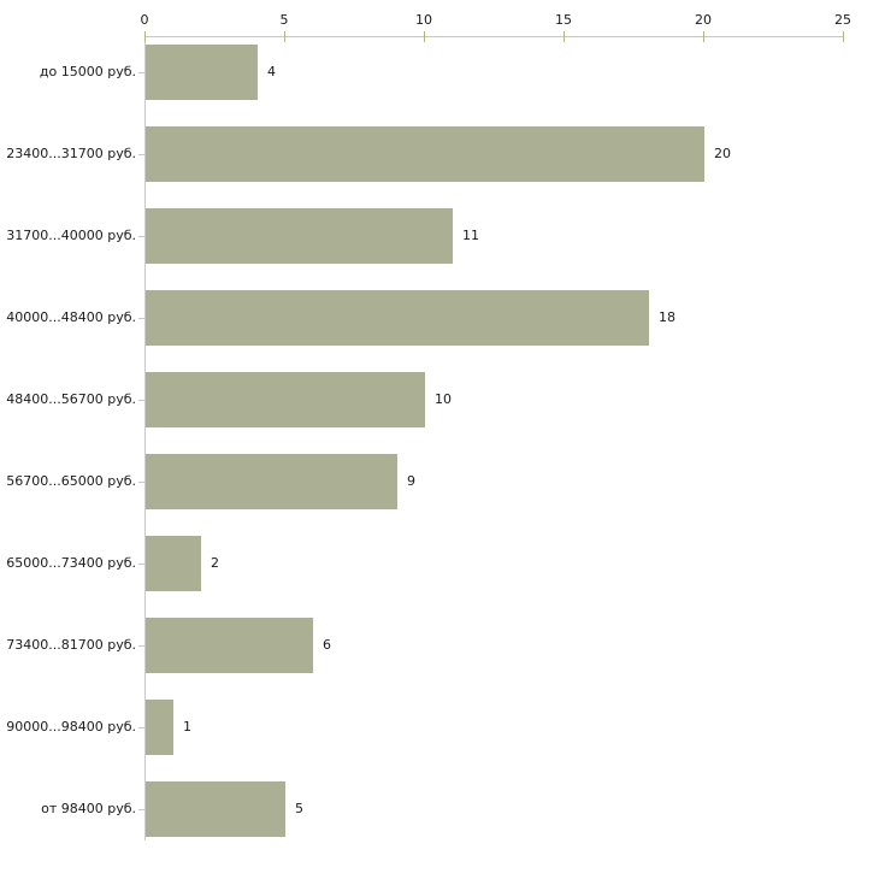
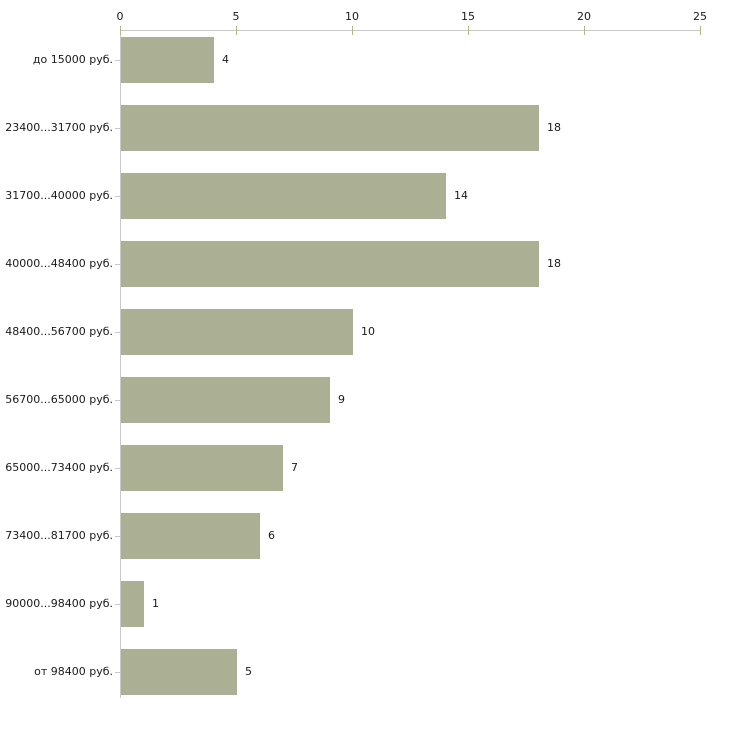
23400...31700 руб.: 20 -> 18
31700...40000 руб.: 11 -> 14
65000...73400 руб.: 2 -> 7
